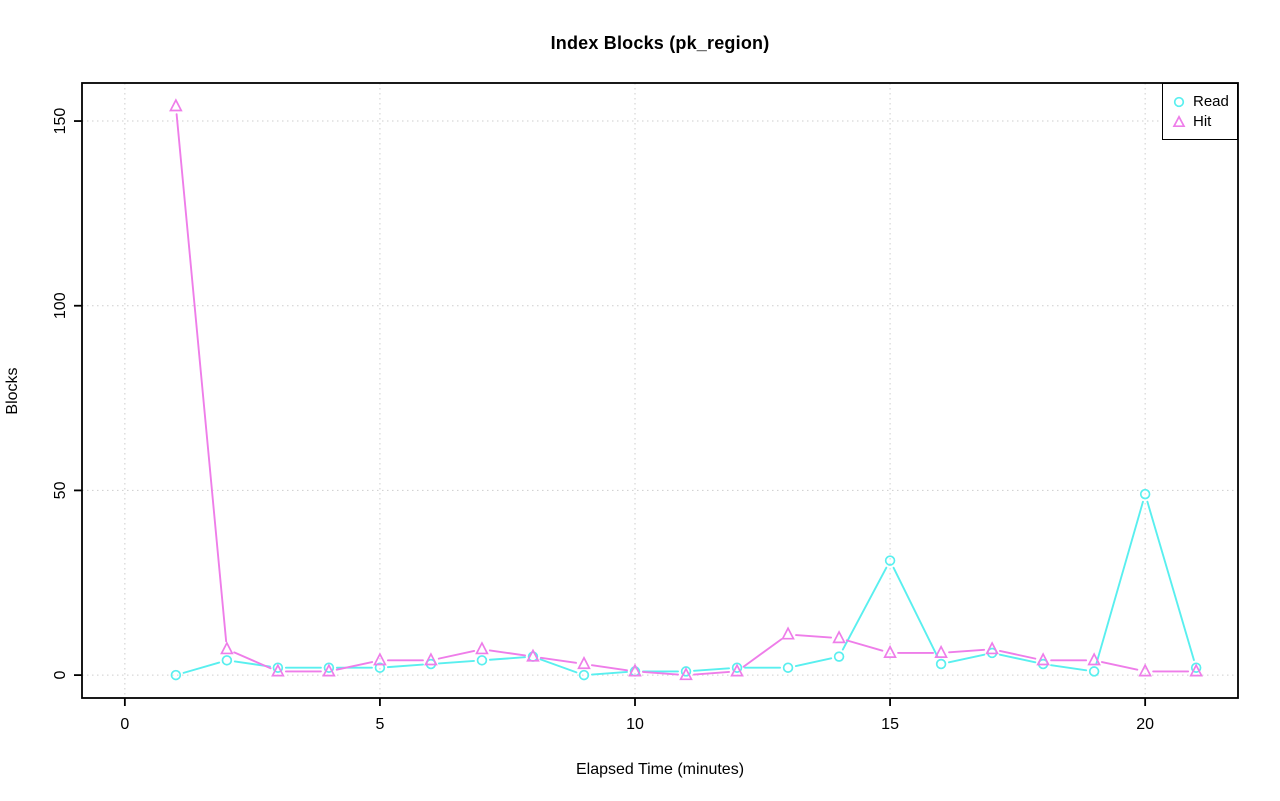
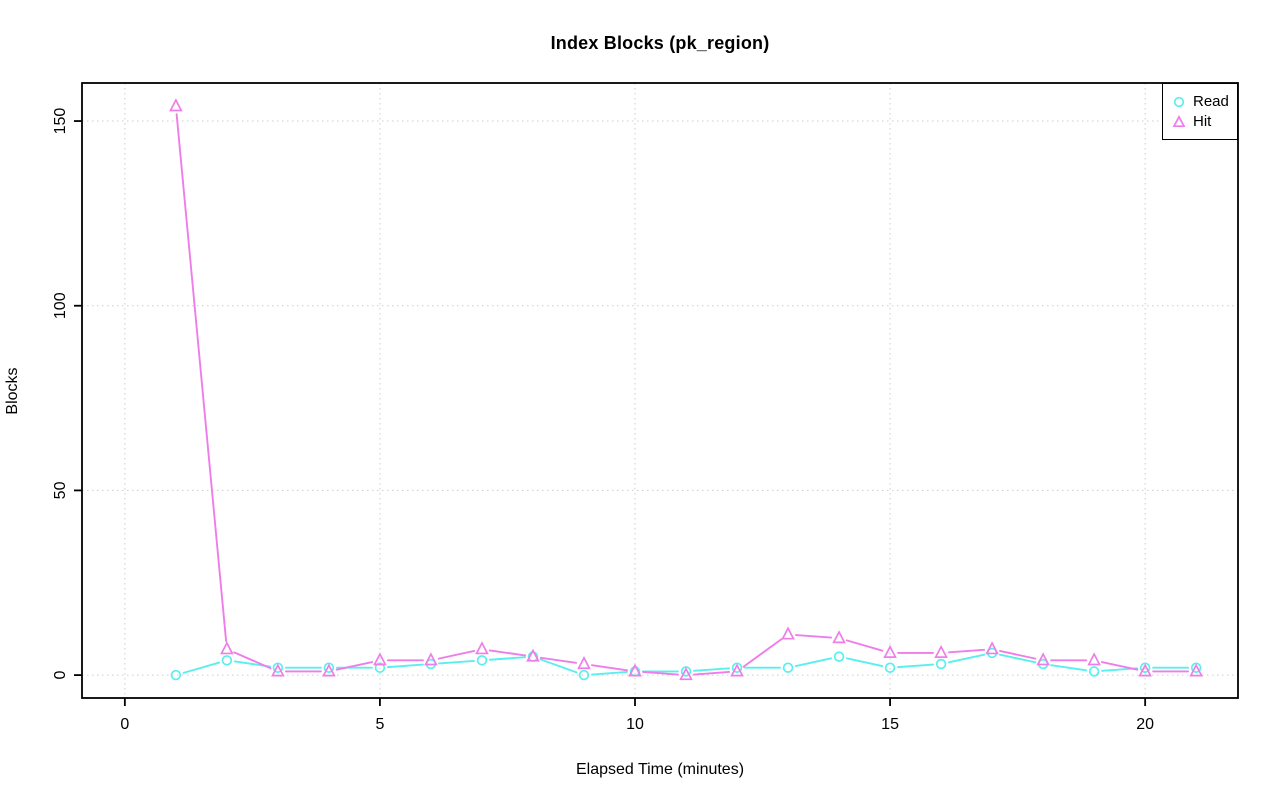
Read/15: 31 -> 2
Read/20: 49 -> 2
